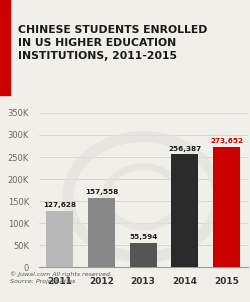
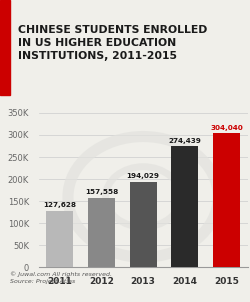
2013: 55,594 -> 194,029
2014: 256,387 -> 274,439
2015: 273,652 -> 304,040
